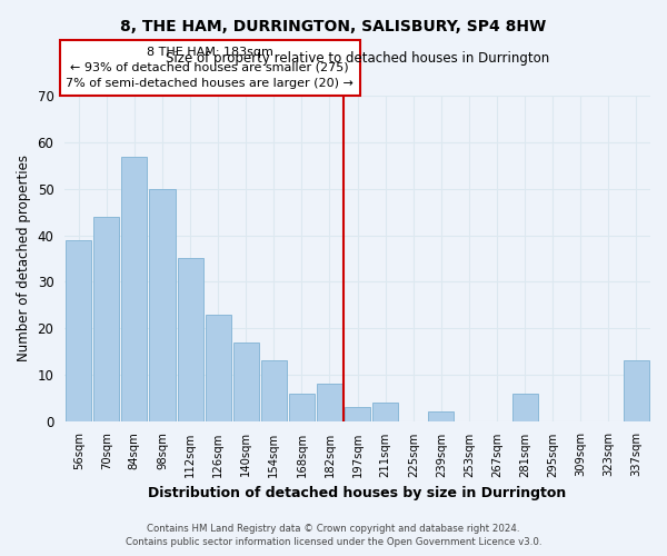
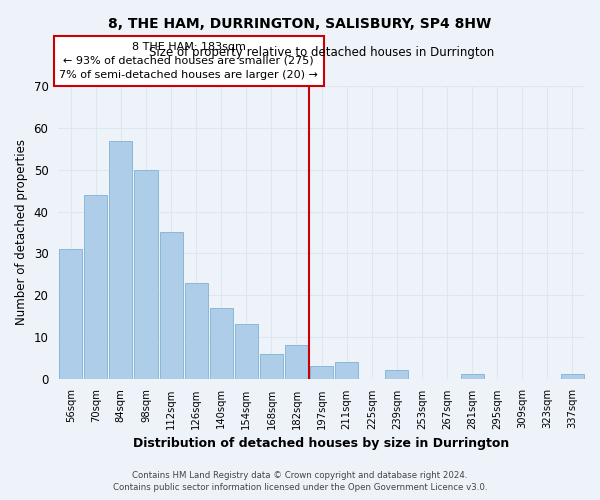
56sqm: 39 -> 31
281sqm: 6 -> 1
337sqm: 13 -> 1
